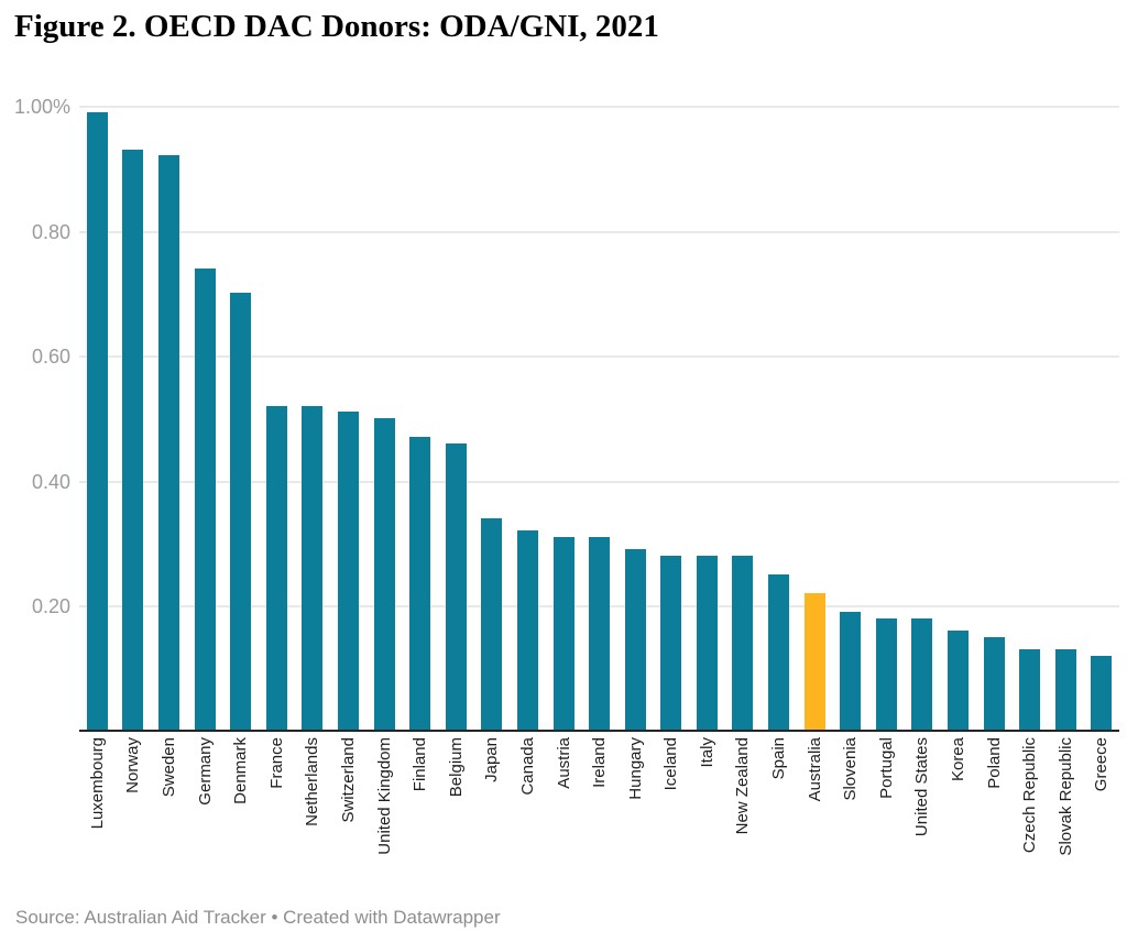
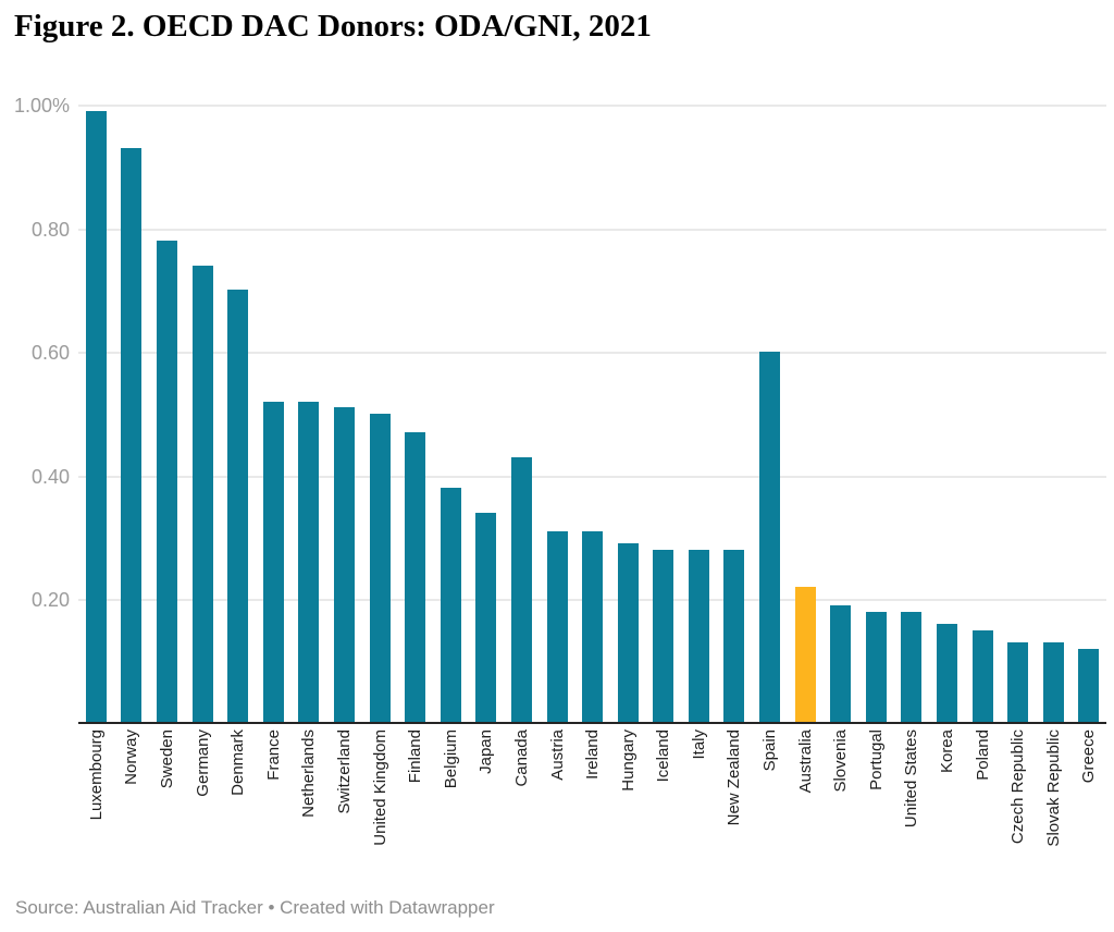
Sweden: 0.92% -> 0.78%
Belgium: 0.46% -> 0.38%
Canada: 0.32% -> 0.43%
Spain: 0.25% -> 0.60%
